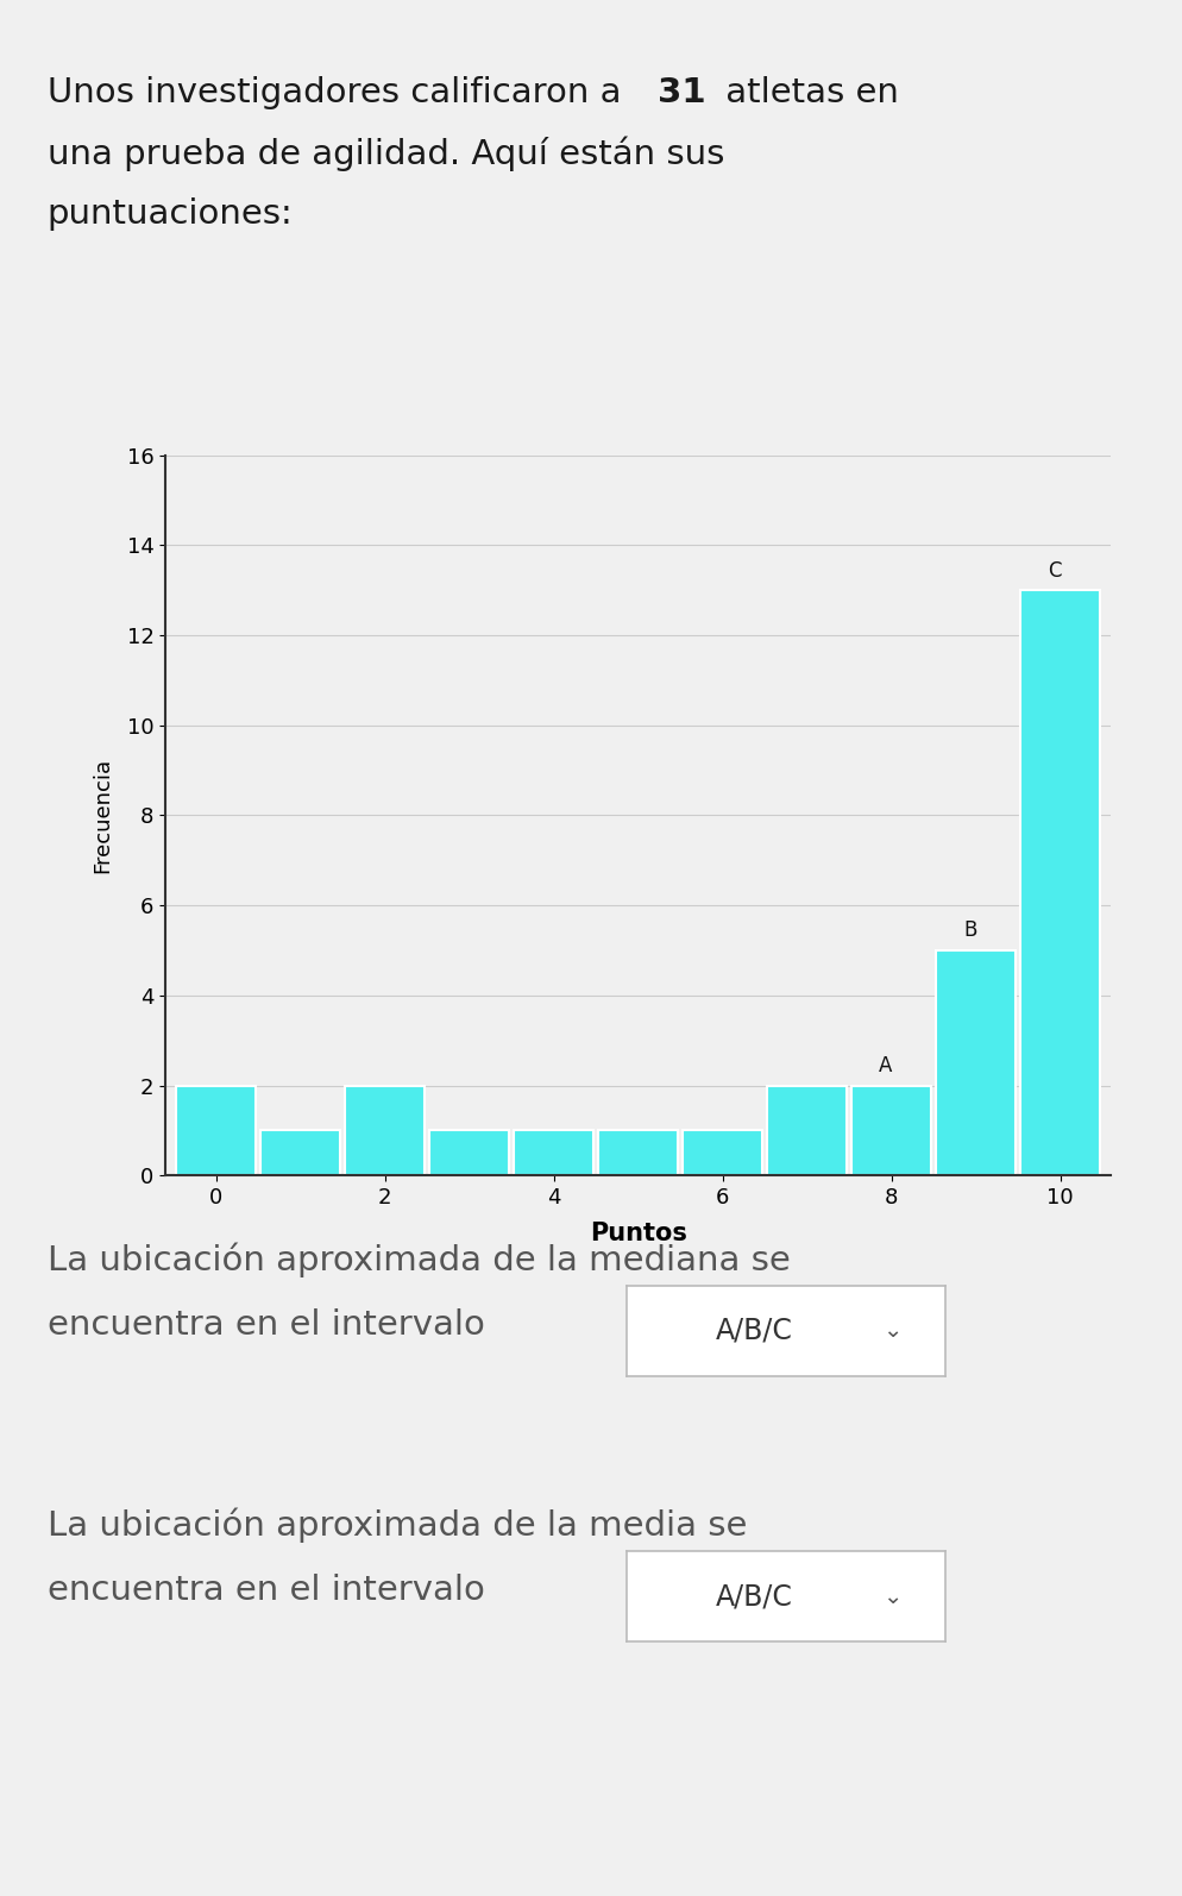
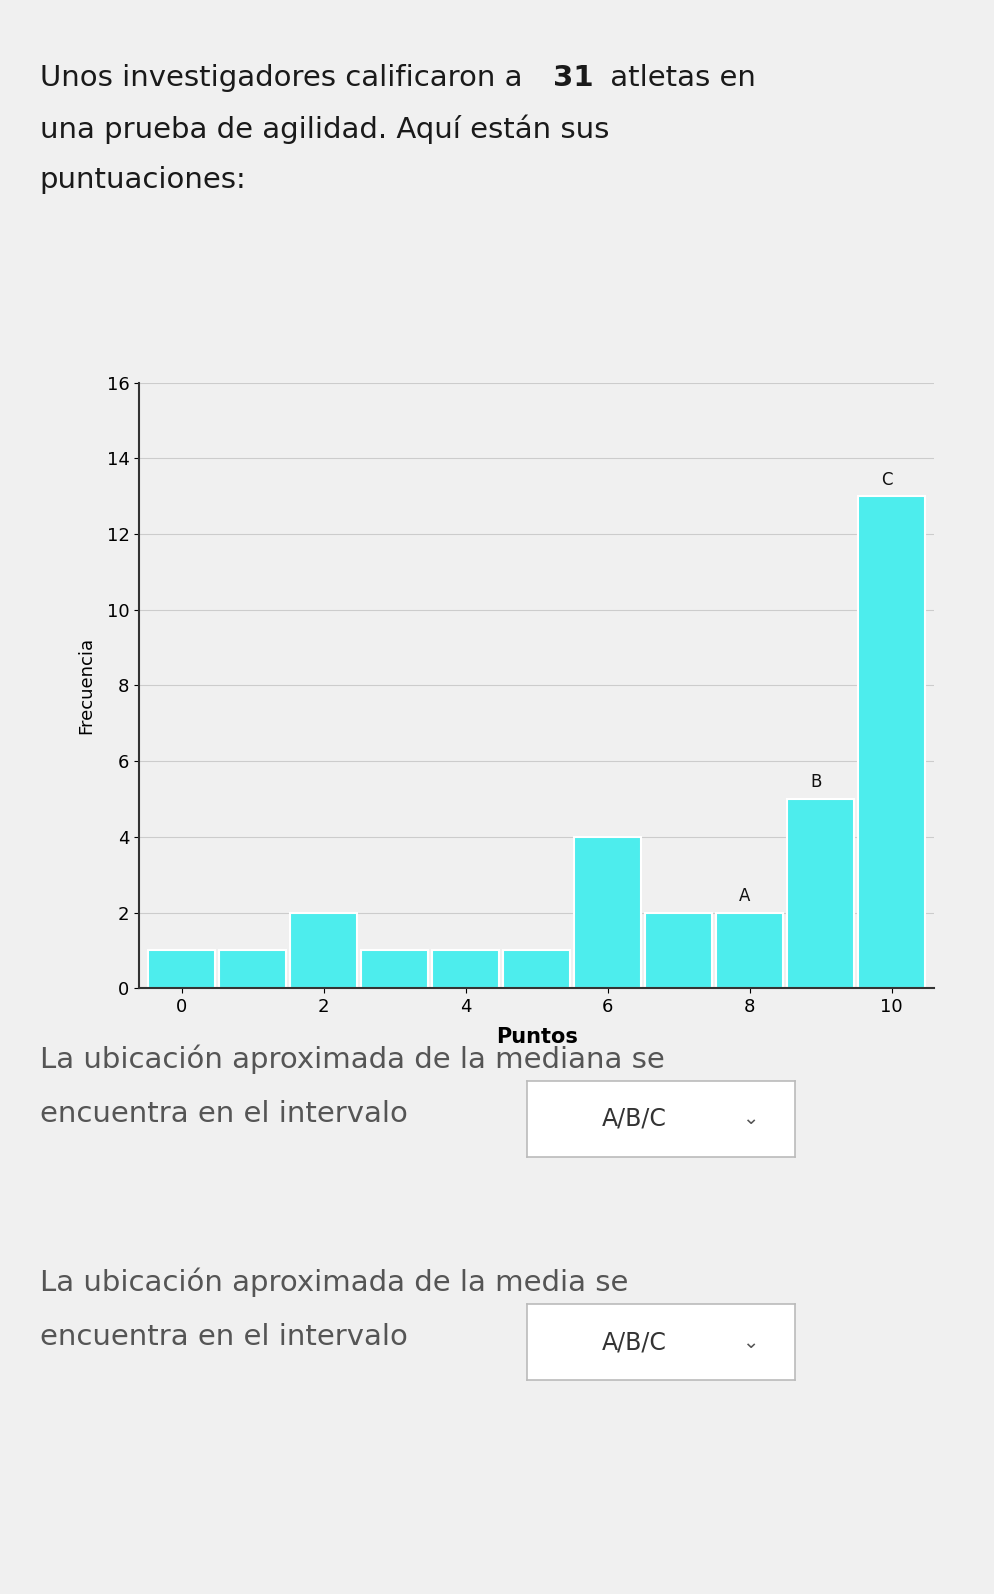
0: 2 -> 1
6: 1 -> 4
